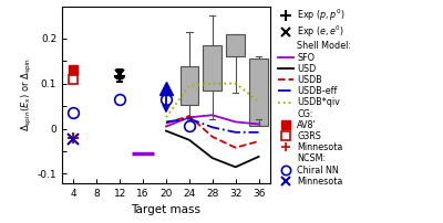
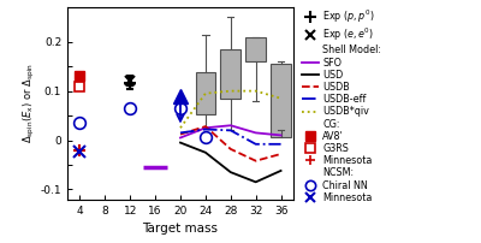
USDB-eff/28: 0.003 -> 0.020
USDB*qiv/36: 0.060 -> 0.085
